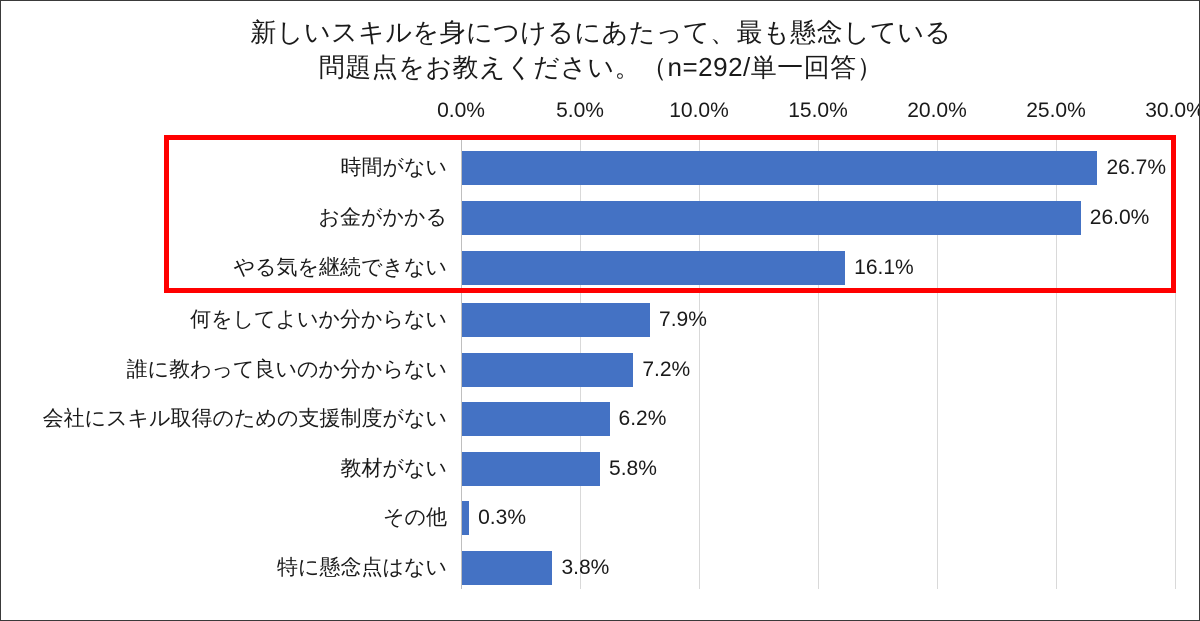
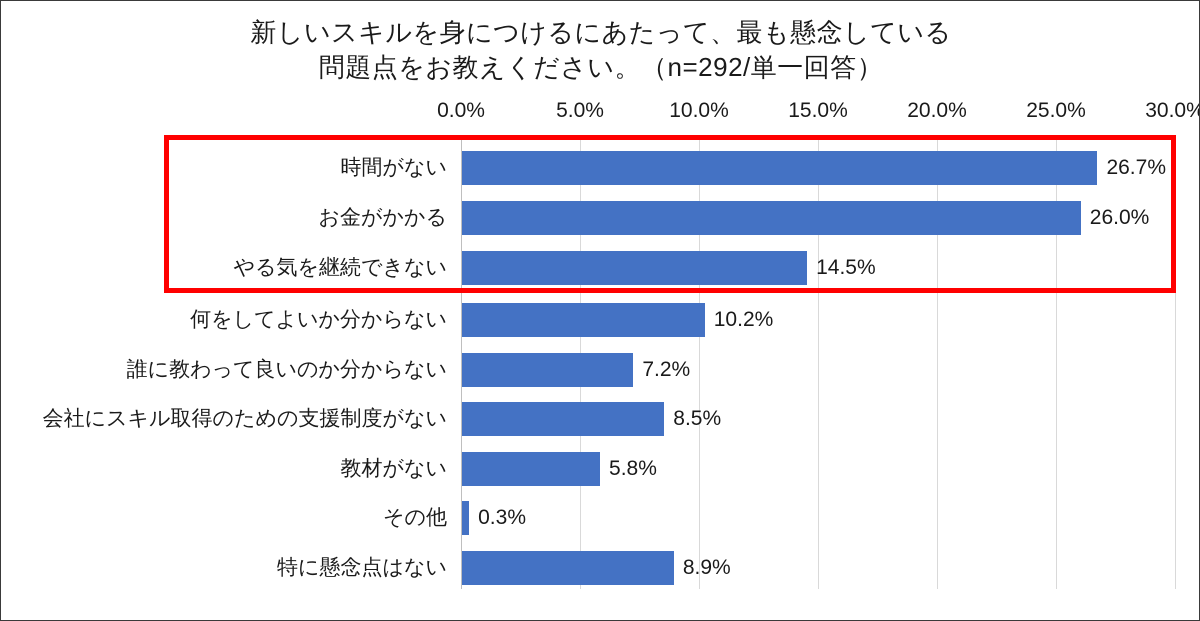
やる気を継続できない: 16.1% -> 14.5%
何をしてよいか分からない: 7.9% -> 10.2%
会社にスキル取得のための支援制度がない: 6.2% -> 8.5%
特に懸念点はない: 3.8% -> 8.9%
